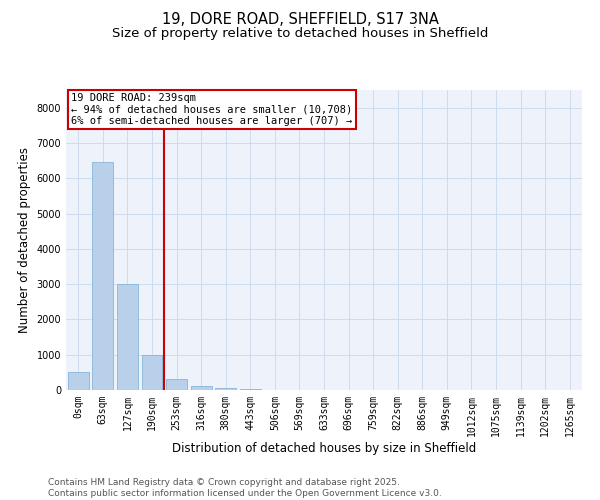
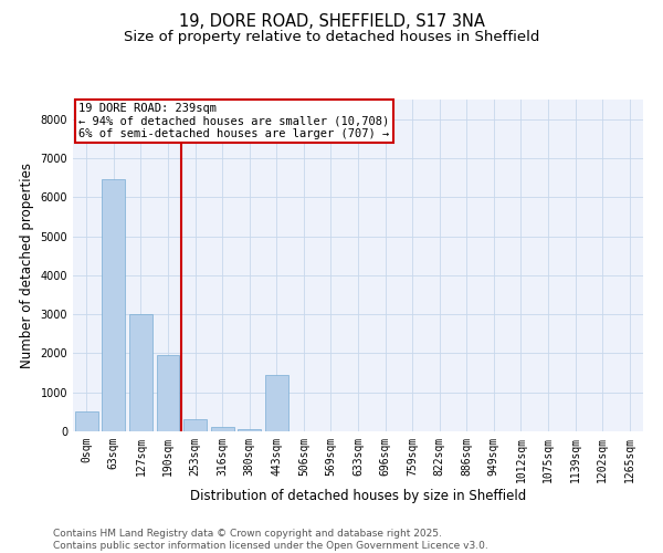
190sqm: 1000 -> 1950
443sqm: 30 -> 1450
